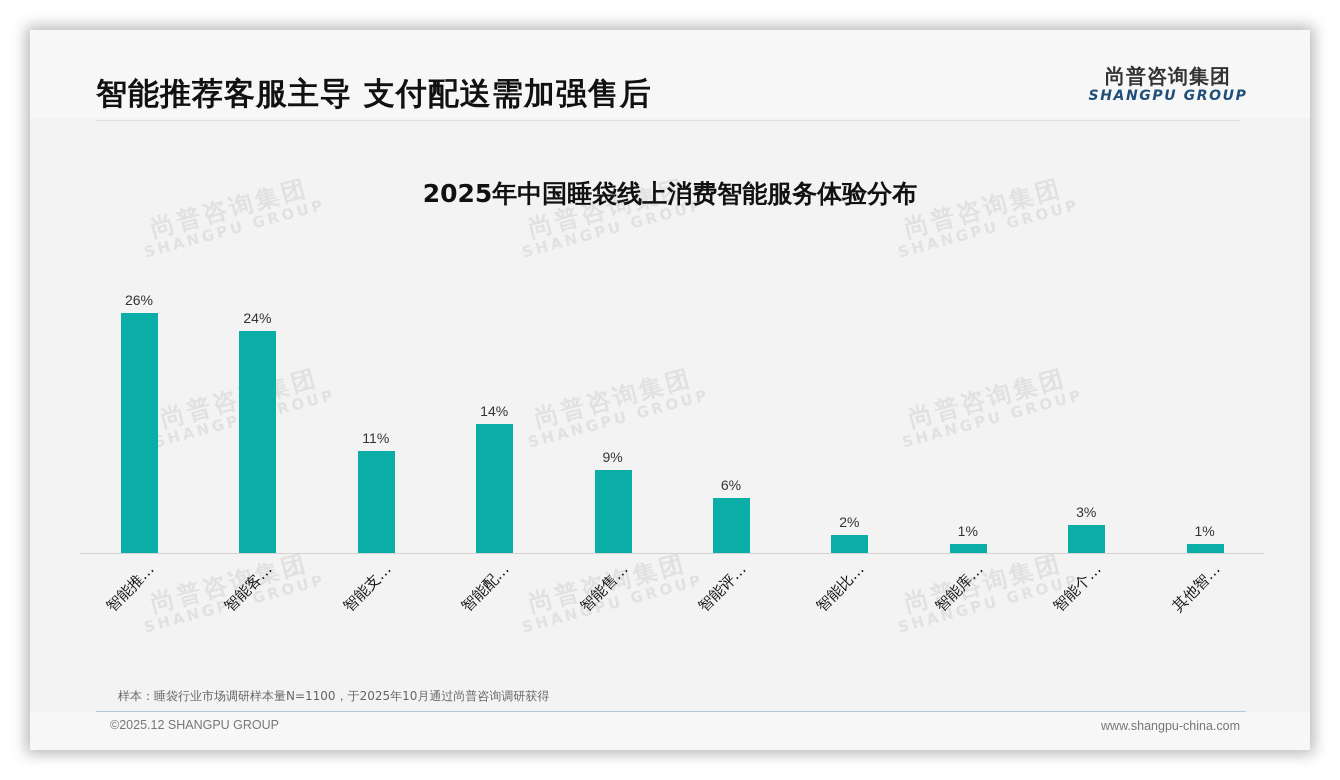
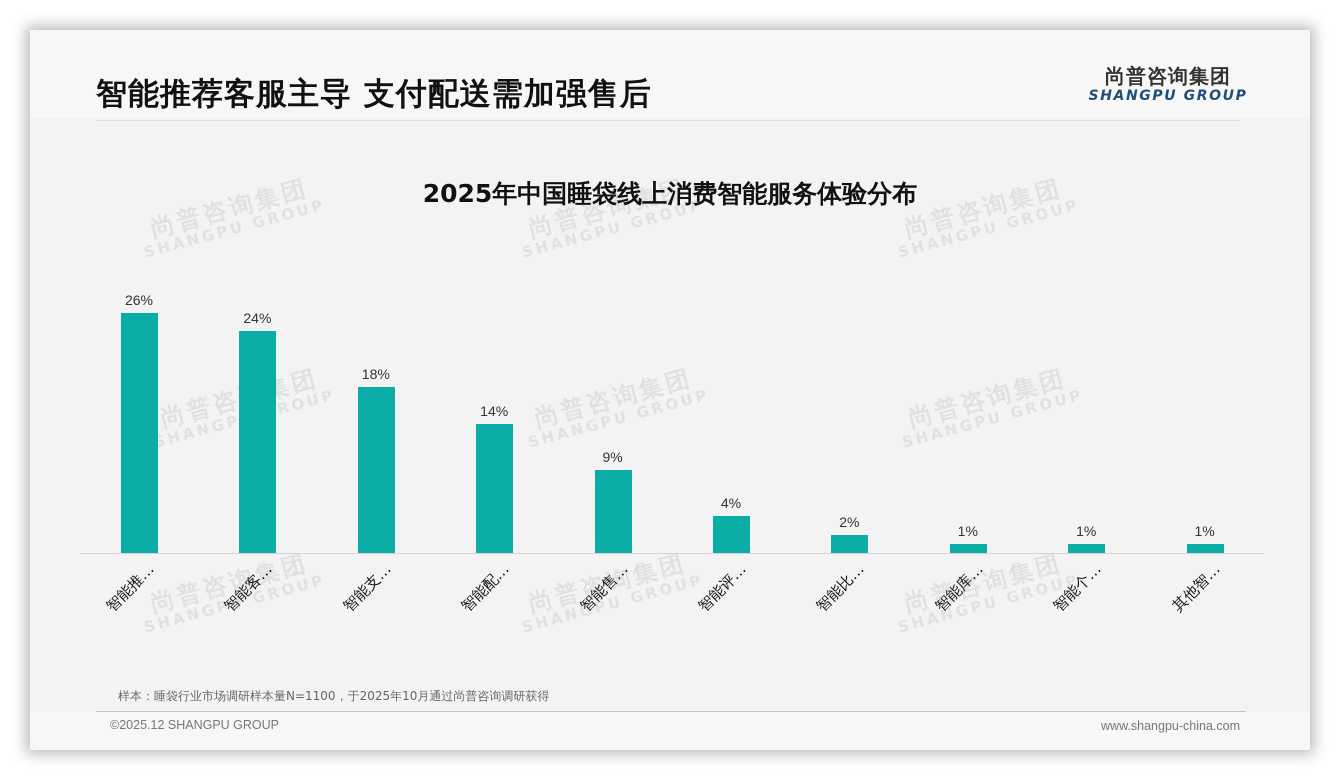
智能支…: 11% -> 18%
智能评…: 6% -> 4%
智能个…: 3% -> 1%
